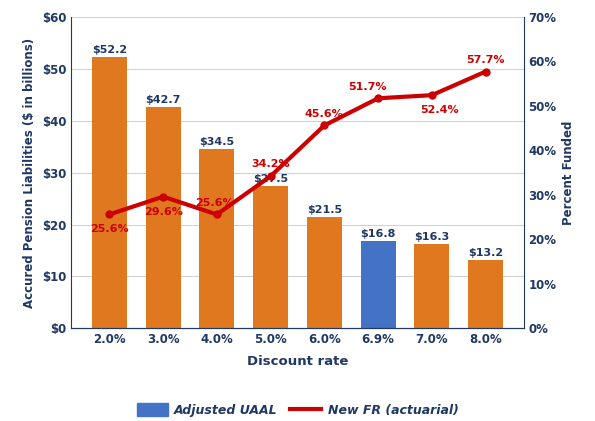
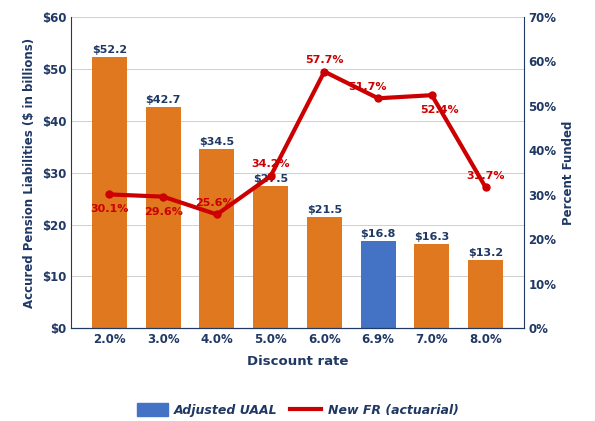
New FR (actuarial)/2.0%: 25.6% -> 30.1%
New FR (actuarial)/6.0%: 45.6% -> 57.7%
New FR (actuarial)/8.0%: 57.7% -> 31.7%
